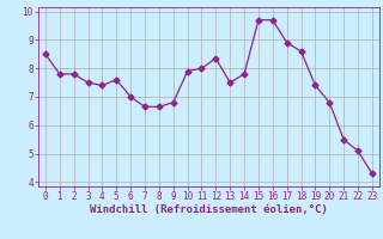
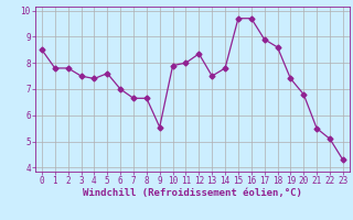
9: 6.80 -> 5.55
